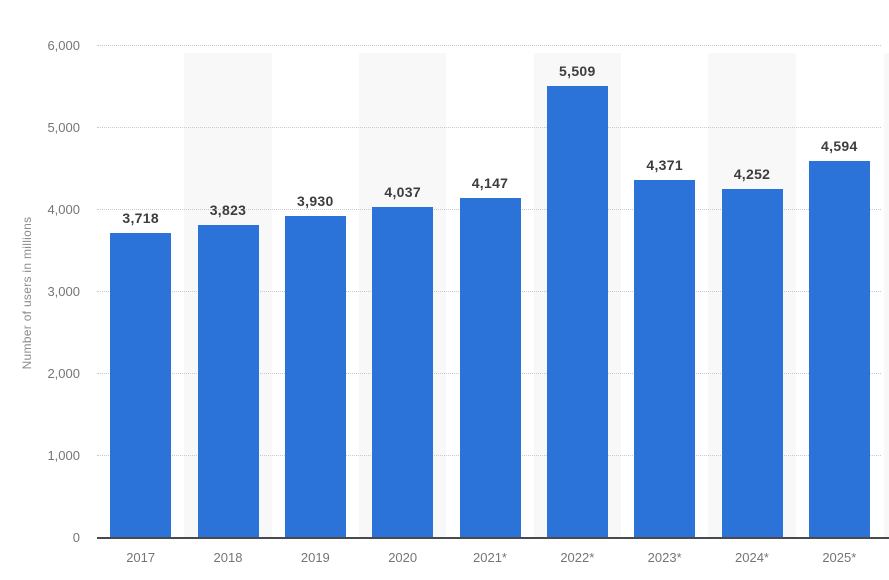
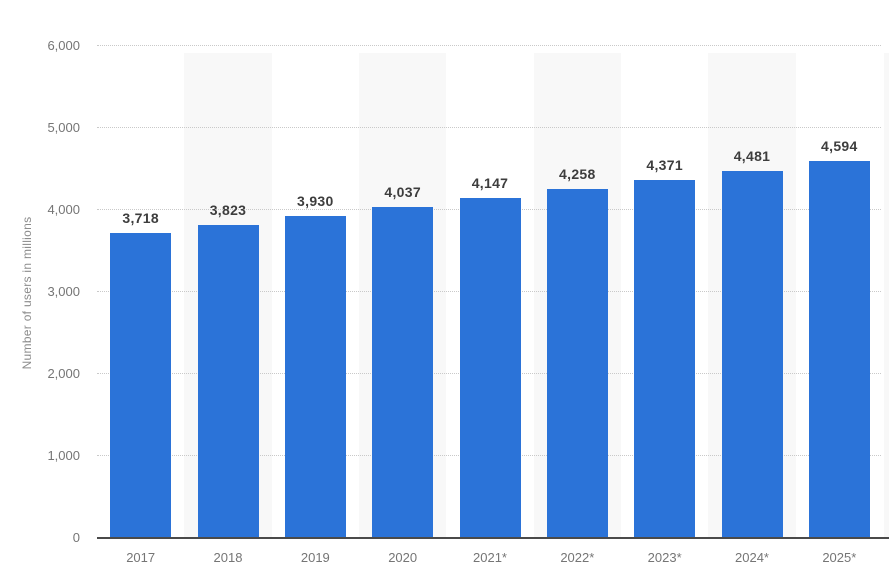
2022*: 5,509 -> 4,258
2024*: 4,252 -> 4,481
